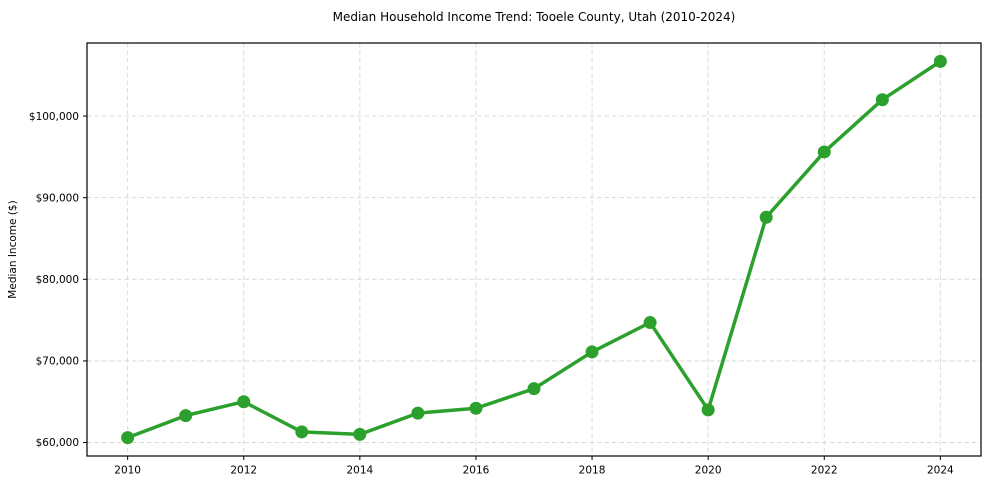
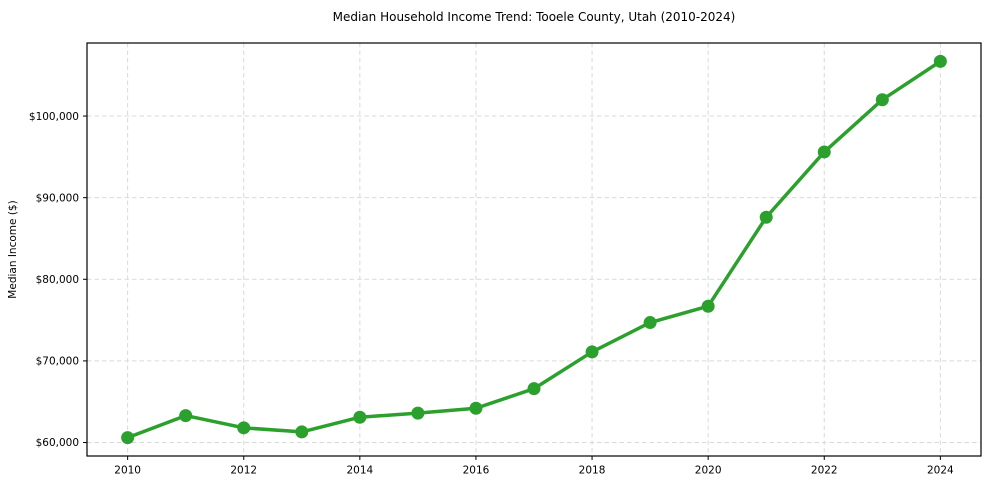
2012: $65000 -> $62000
2014: $61000 -> $63000
2020: $64000 -> $77000
